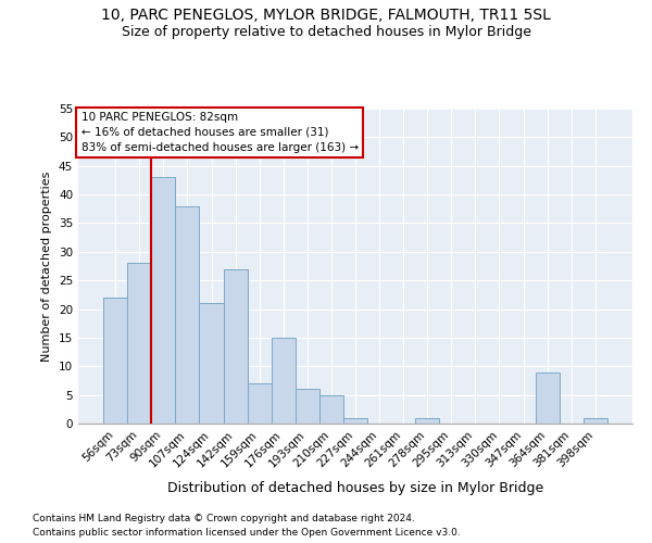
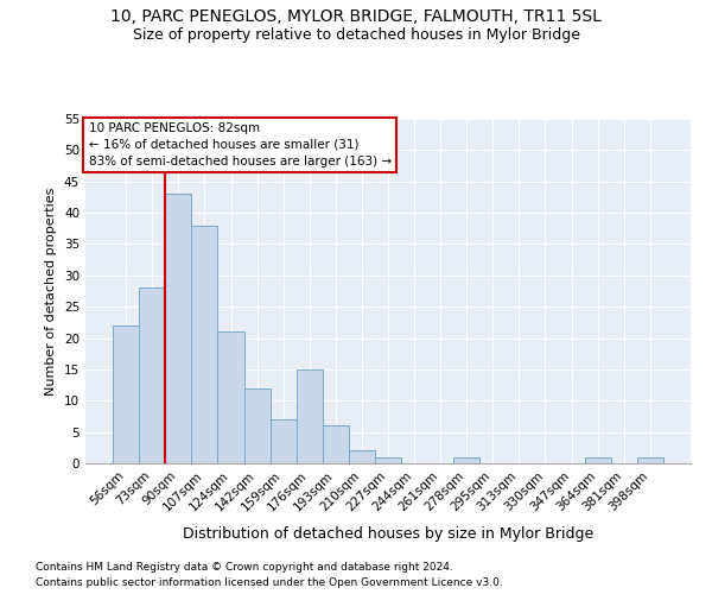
142sqm: 27 -> 12
210sqm: 5 -> 2
364sqm: 9 -> 1
